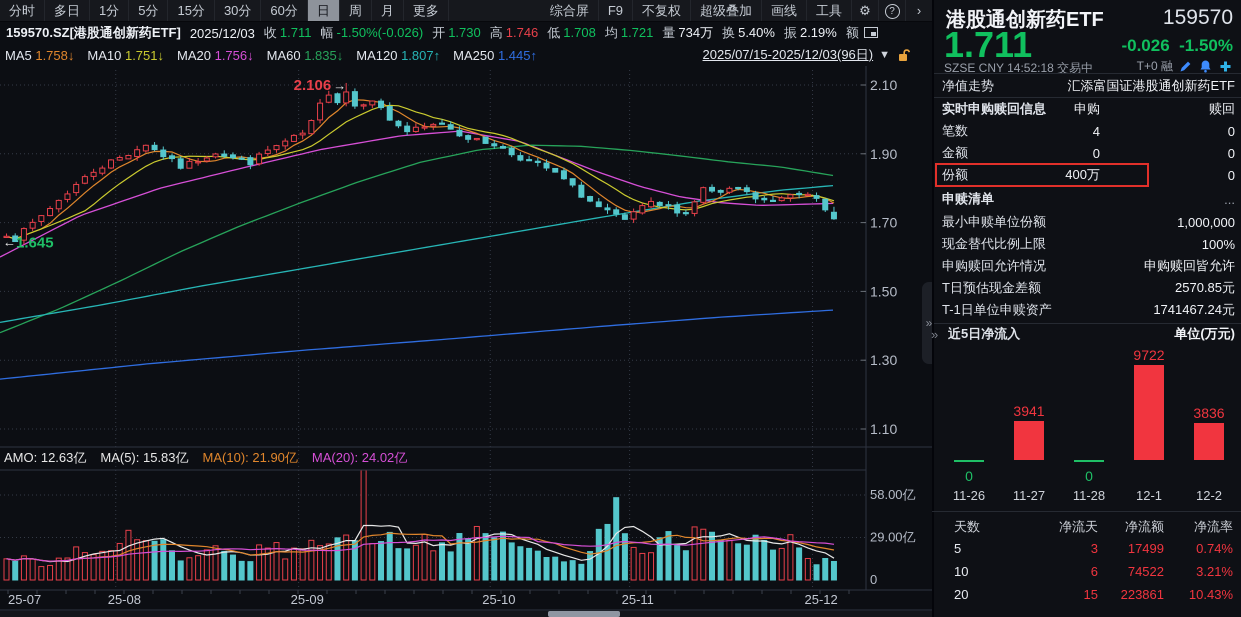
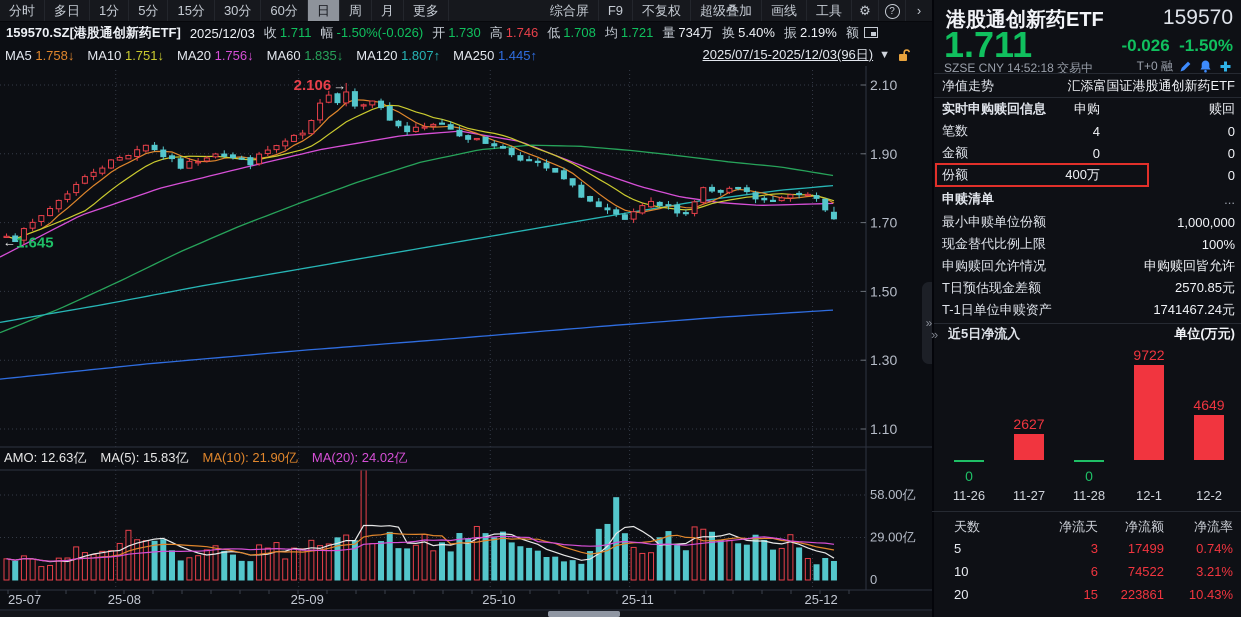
近5日净流入/11-27: 3941 -> 2627
近5日净流入/12-2: 3836 -> 4649
